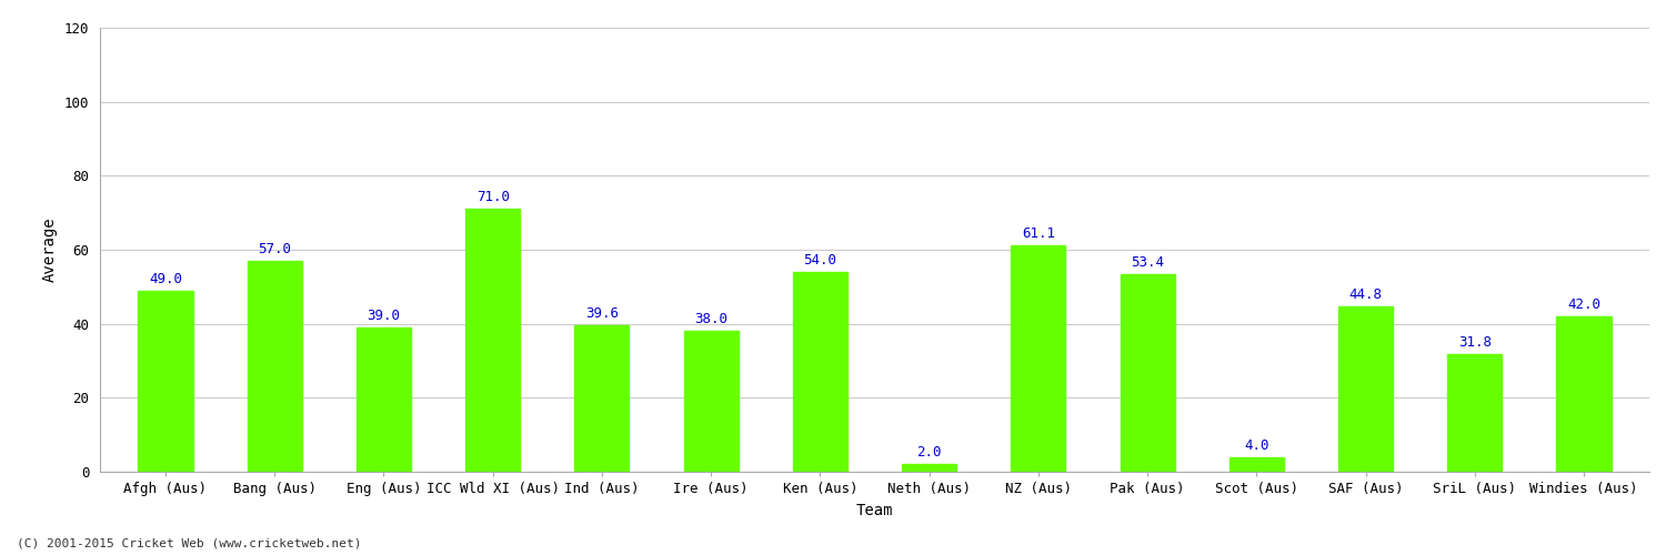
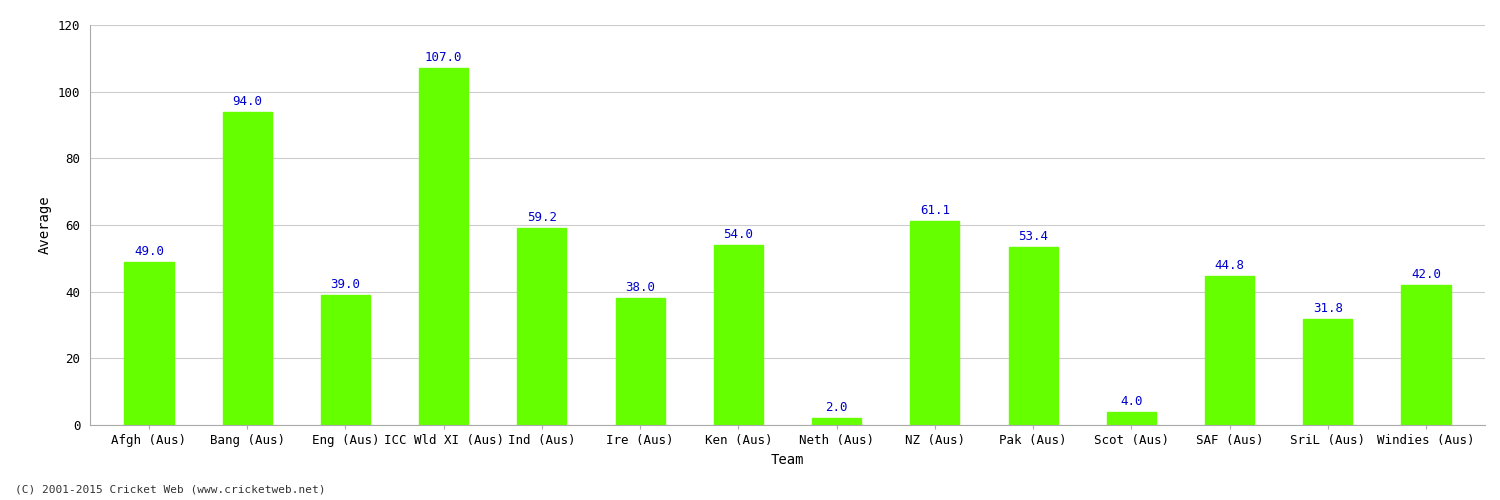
Bang (Aus): 57.0 -> 94.0
ICC Wld XI (Aus): 71.0 -> 107.0
Ind (Aus): 39.6 -> 59.2
